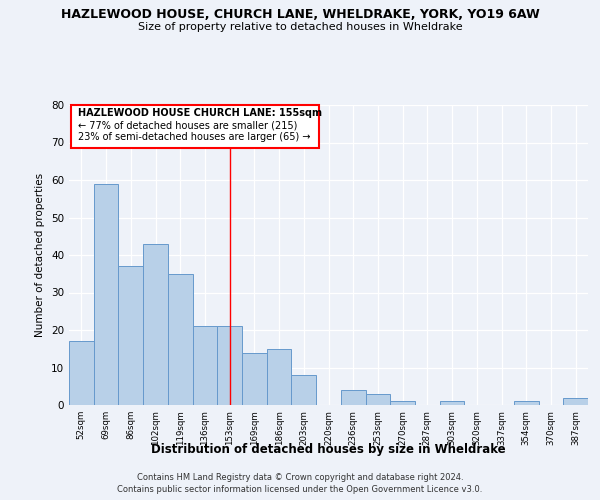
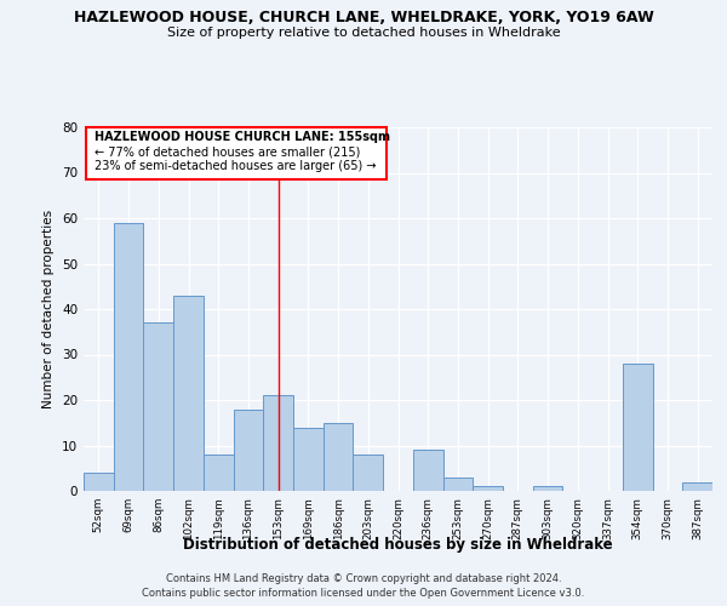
52sqm: 17 -> 4
119sqm: 35 -> 8
136sqm: 21 -> 18
236sqm: 4 -> 9
354sqm: 1 -> 28
